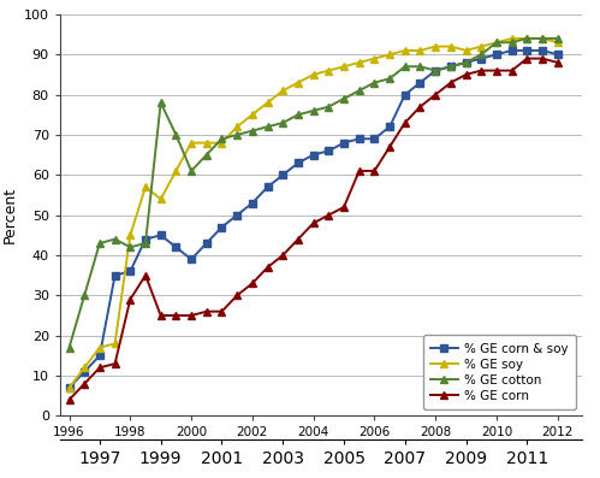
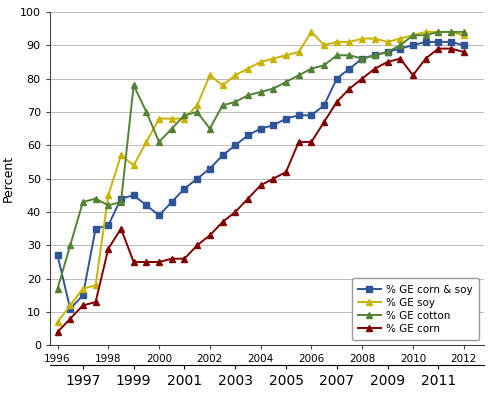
% GE corn & soy/1996: 7 -> 27
% GE soy/2002: 75 -> 81
% GE cotton/2002: 71 -> 65
% GE soy/2006: 89 -> 94
% GE corn/2010: 86 -> 81
